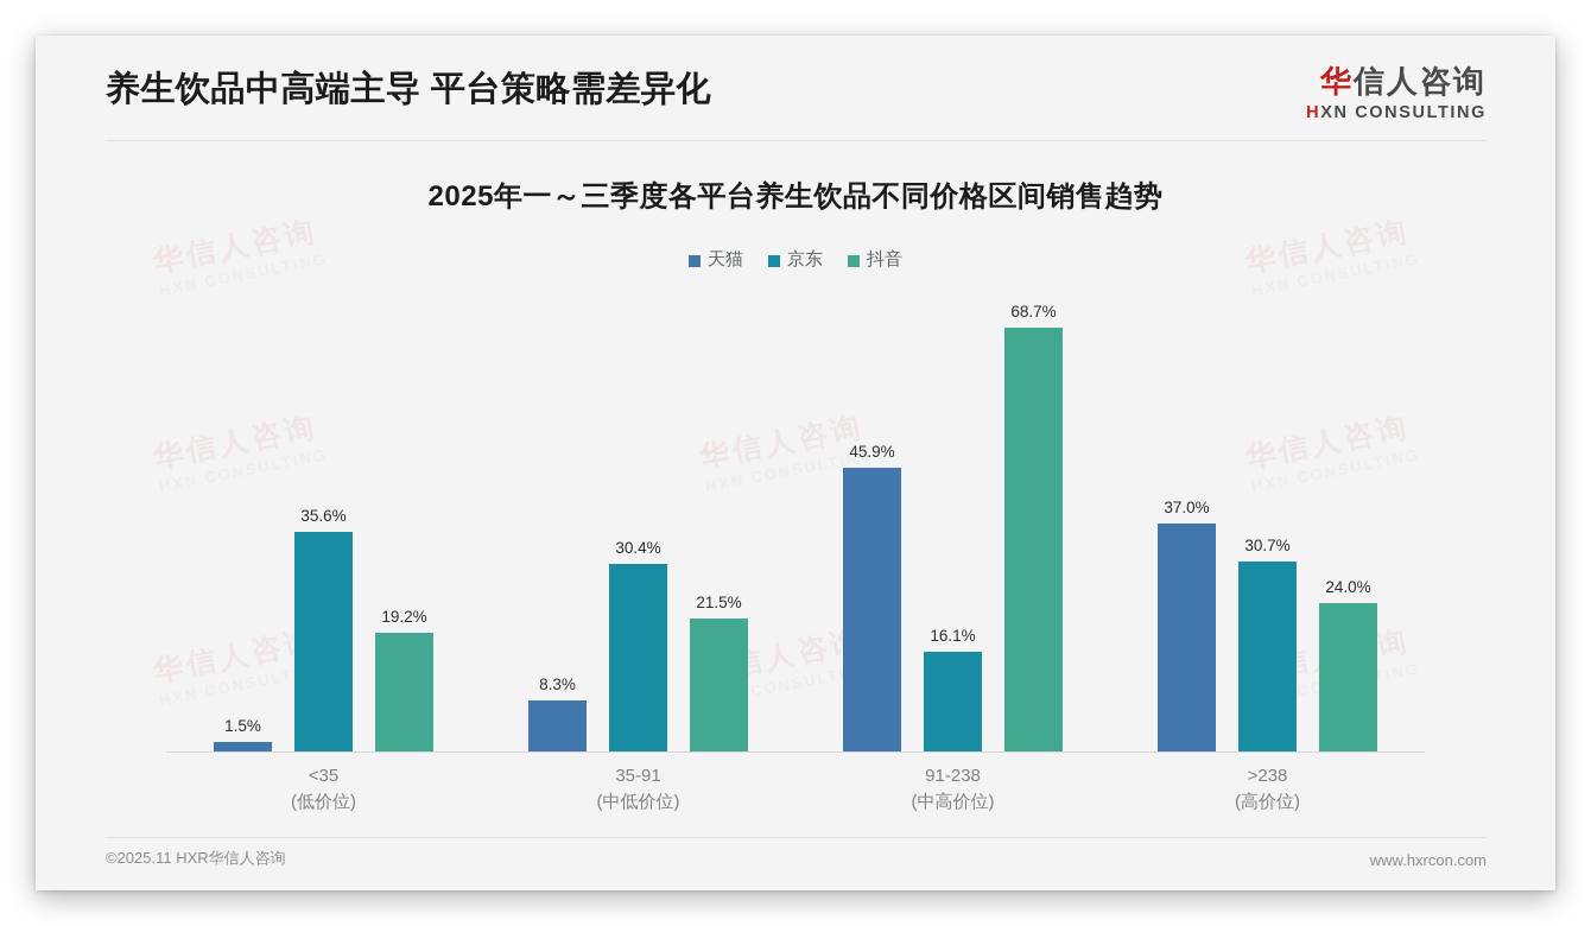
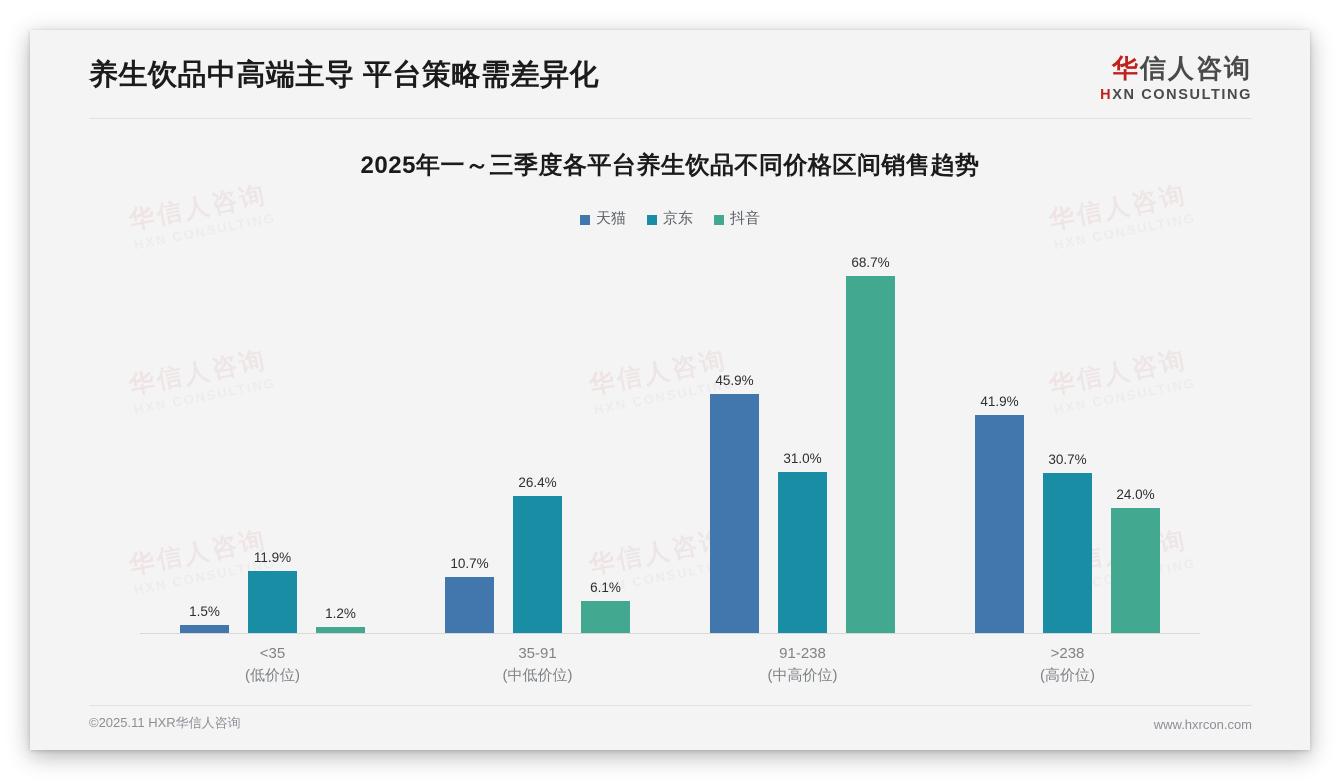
京东/<35: 35.6% -> 11.9%
抖音/<35: 19.2% -> 1.2%
天猫/35-91: 8.3% -> 10.7%
京东/35-91: 30.4% -> 26.4%
抖音/35-91: 21.5% -> 6.1%
京东/91-238: 16.1% -> 31.0%
天猫/>238: 37.0% -> 41.9%
